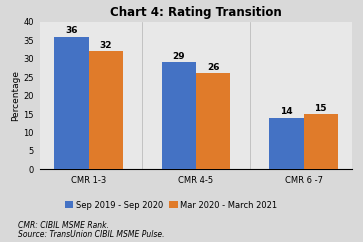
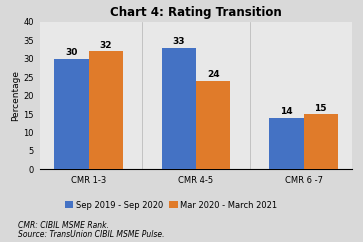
Sep 2019 - Sep 2020/CMR 1-3: 36 -> 30
Sep 2019 - Sep 2020/CMR 4-5: 29 -> 33
Mar 2020 - March 2021/CMR 4-5: 26 -> 24
